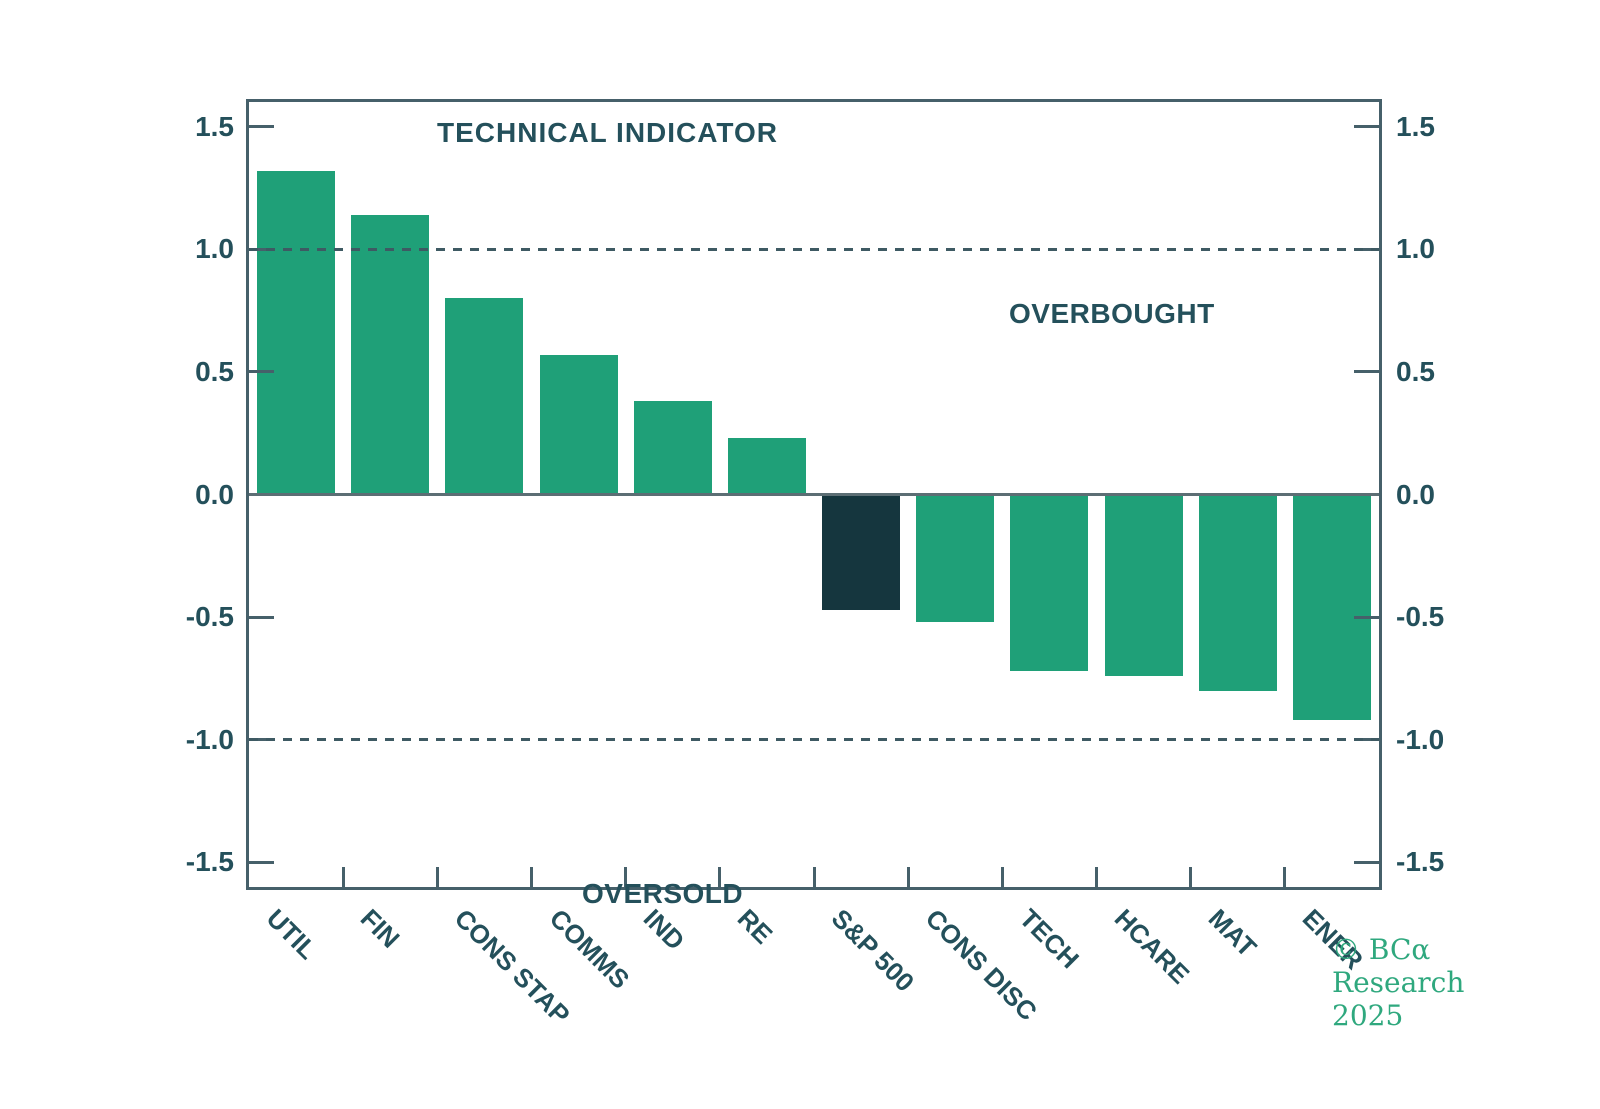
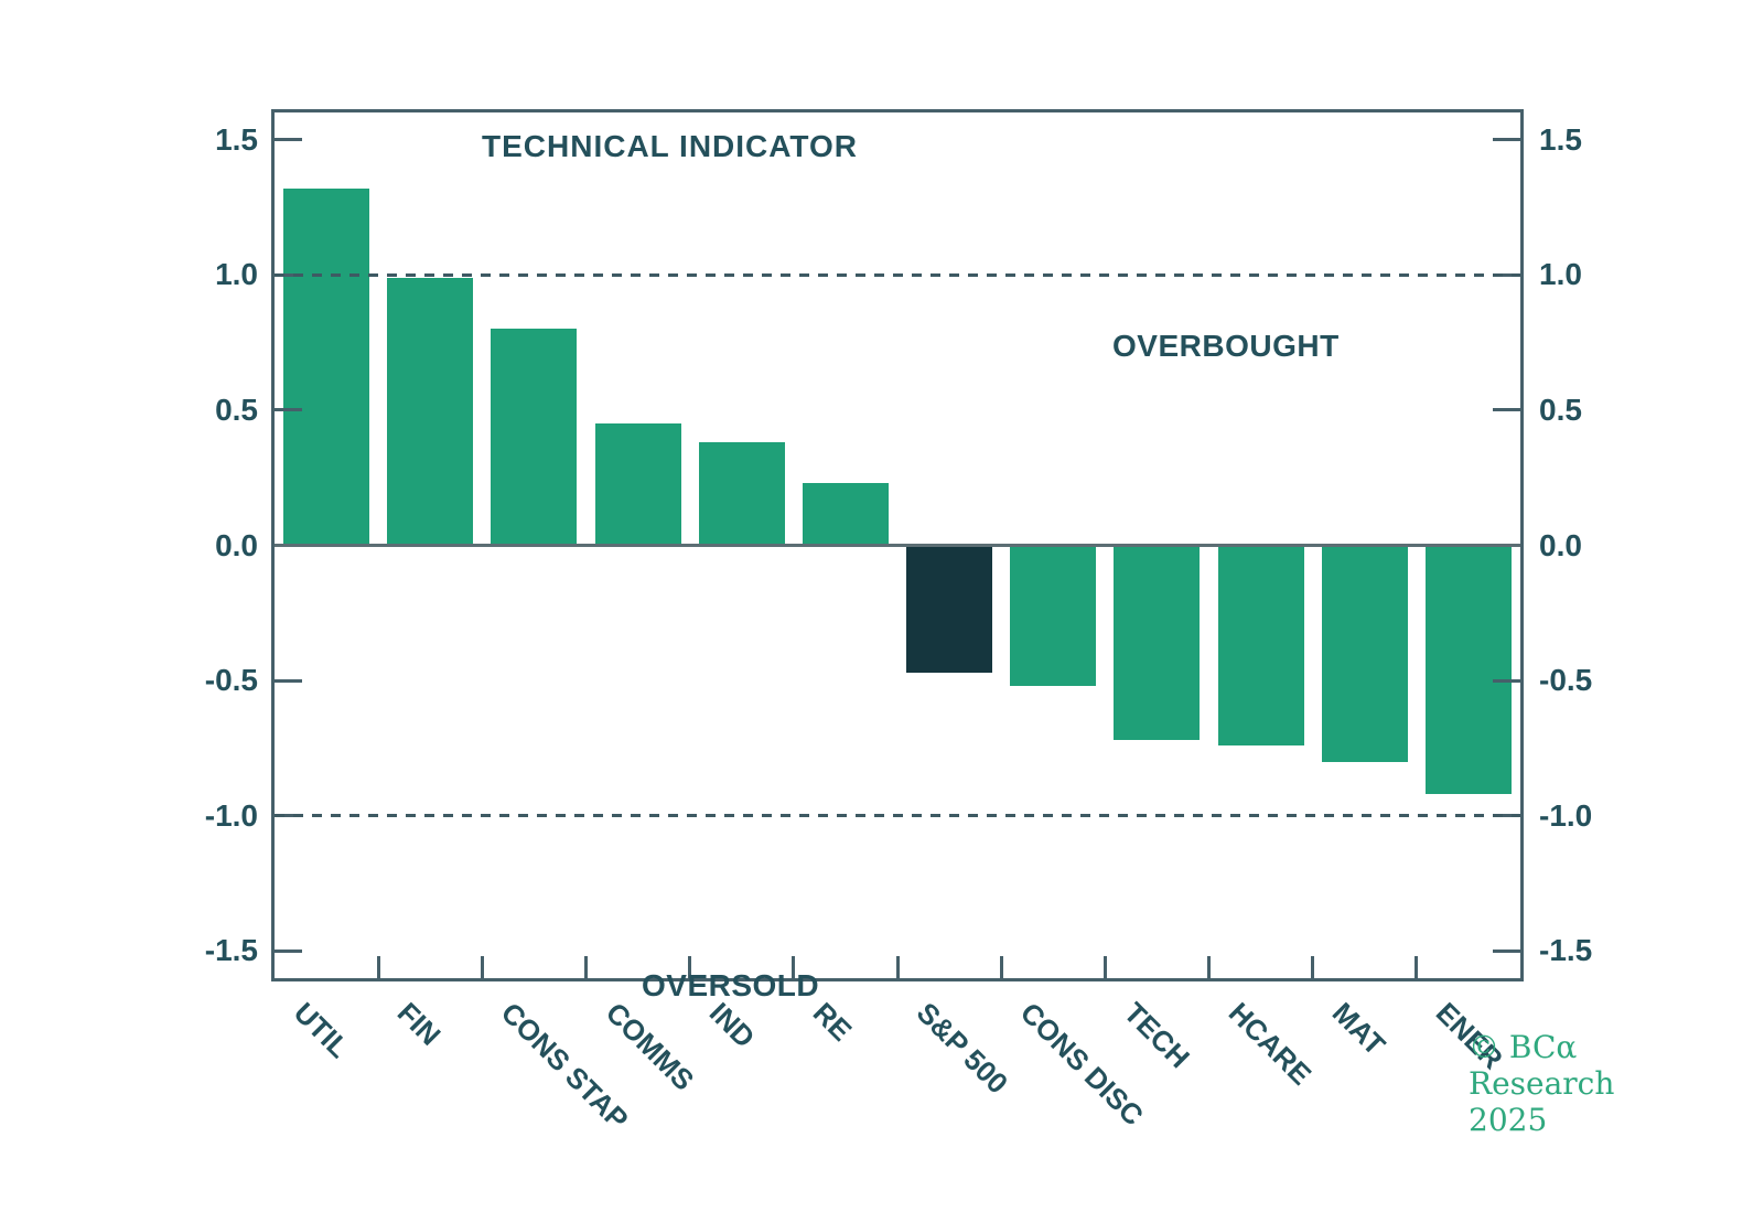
FIN: 1.14 -> 0.99
COMMS: 0.57 -> 0.45
